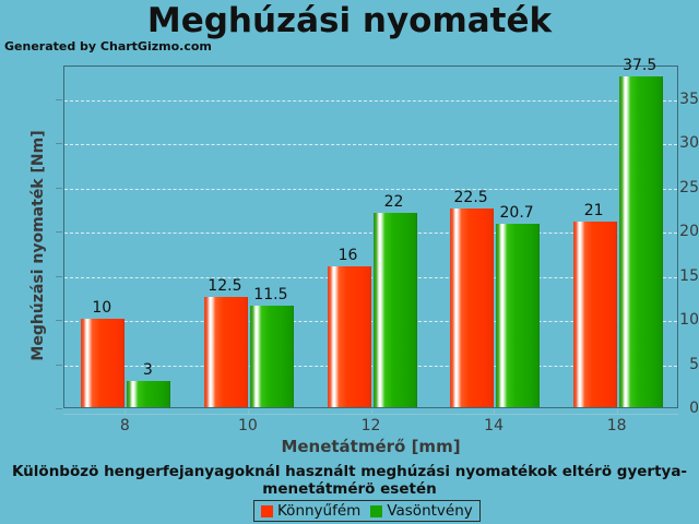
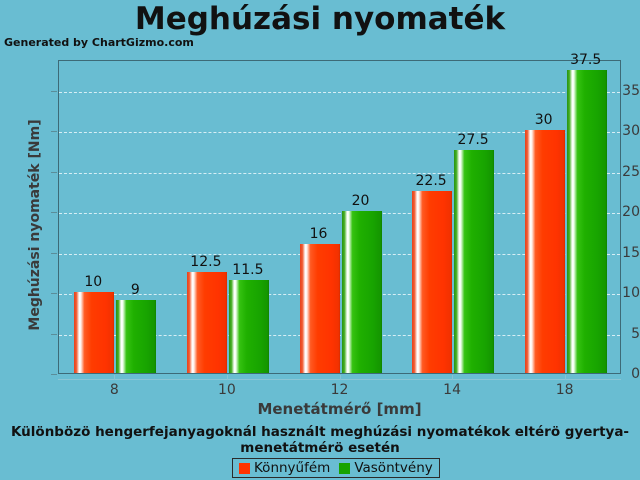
Vasöntvény/8: 3 -> 9
Vasöntvény/12: 22 -> 20
Vasöntvény/14: 20.7 -> 27.5
Könnyűfém/18: 21 -> 30
